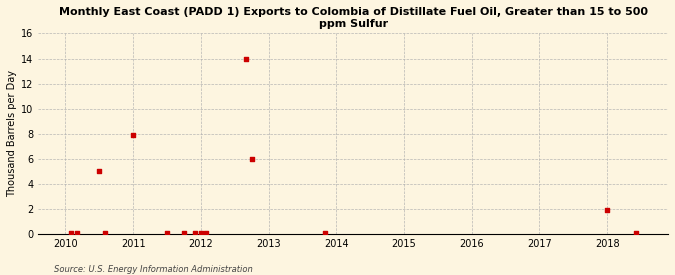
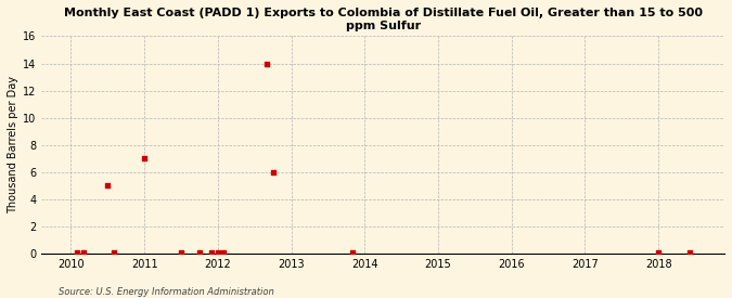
2011: 7.9 -> 7.0
2018: 1.9 -> 0.1
